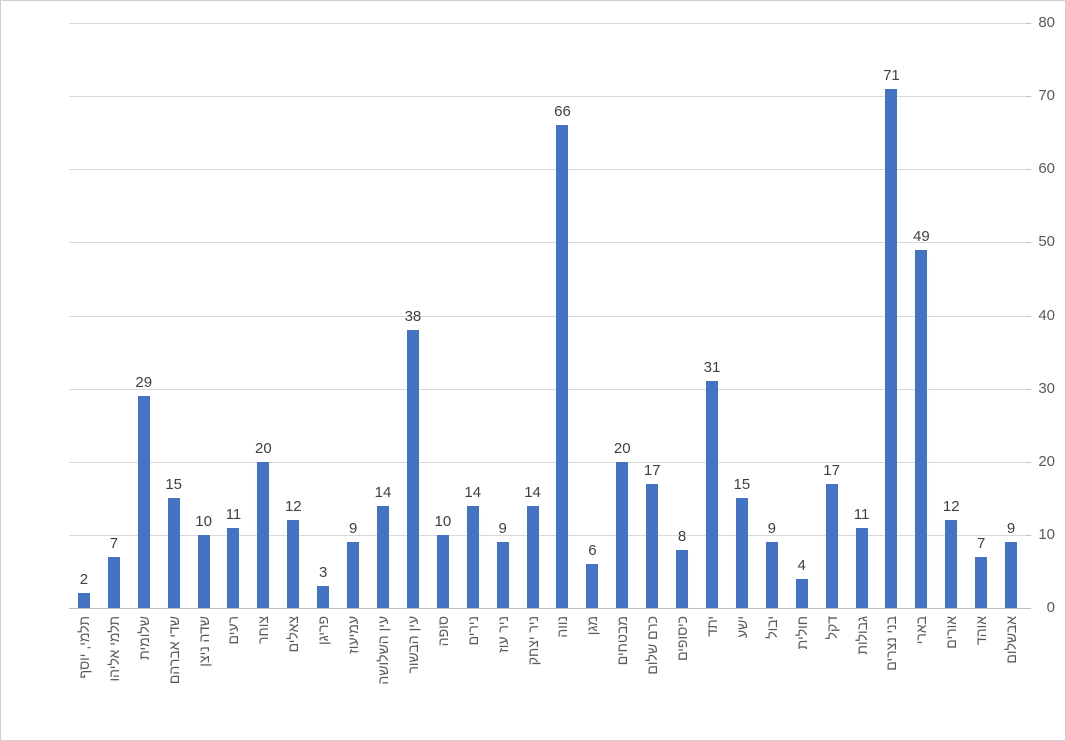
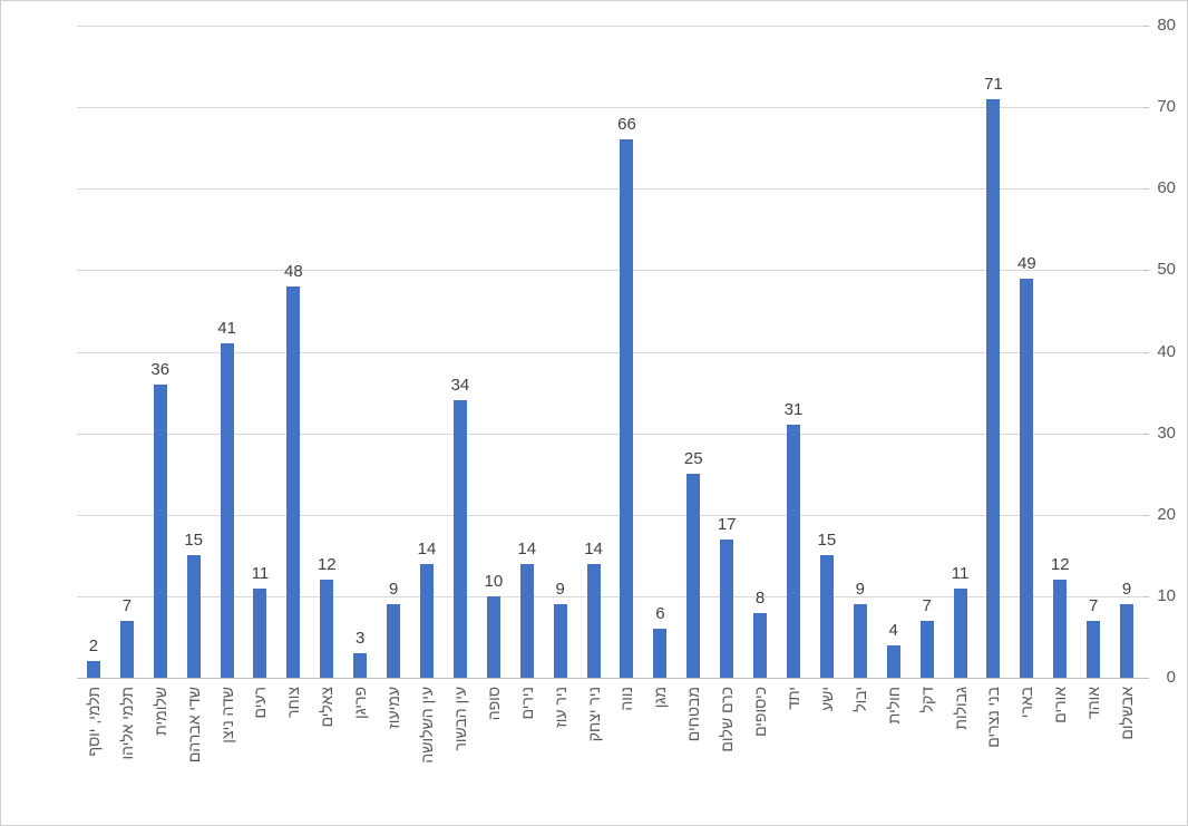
שלומית: 29 -> 36
שדה ניצן: 10 -> 41
צוחר: 20 -> 48
עין הבשור: 38 -> 34
מבטחים: 20 -> 25
דקל: 17 -> 7
